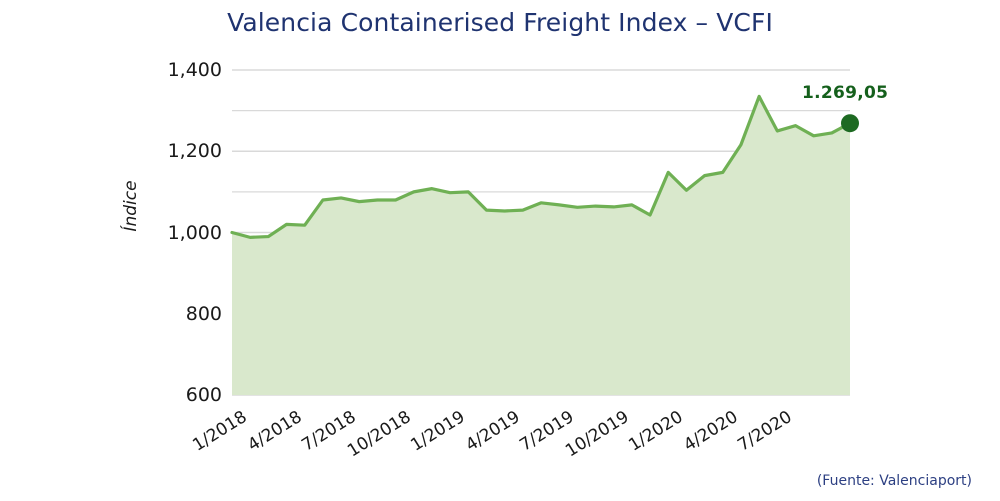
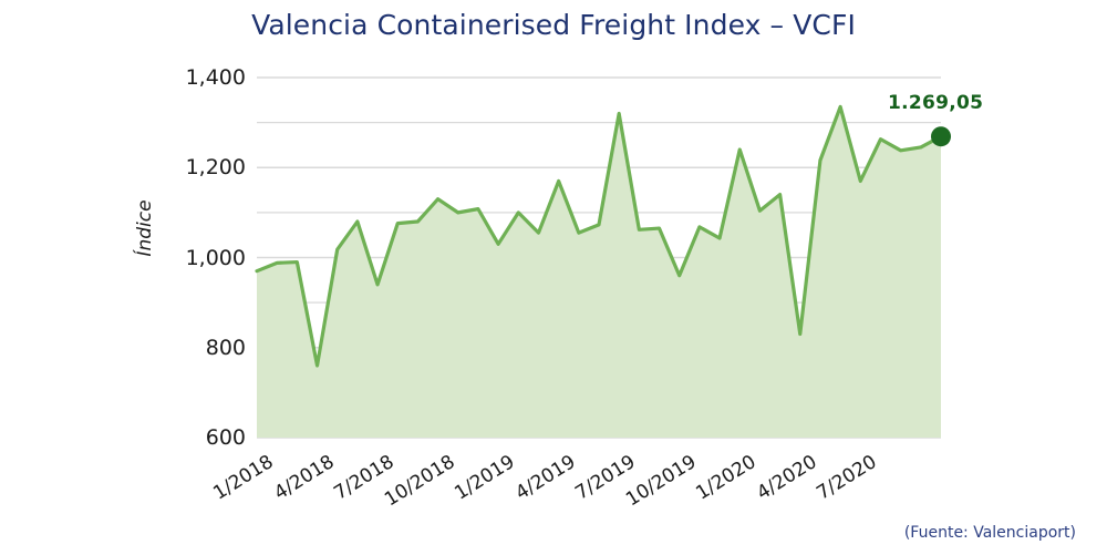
1/2018: 1000 -> 970
4/2018: 1020 -> 760
7/2018: 1080 -> 940
10/2018: 1080 -> 1130
1/2019: 1100 -> 1030
4/2019: 1050 -> 1170
7/2019: 1070 -> 1320
10/2019: 1060 -> 960
1/2020: 1150 -> 1240
4/2020: 1150 -> 830
7/2020: 1250 -> 1170
